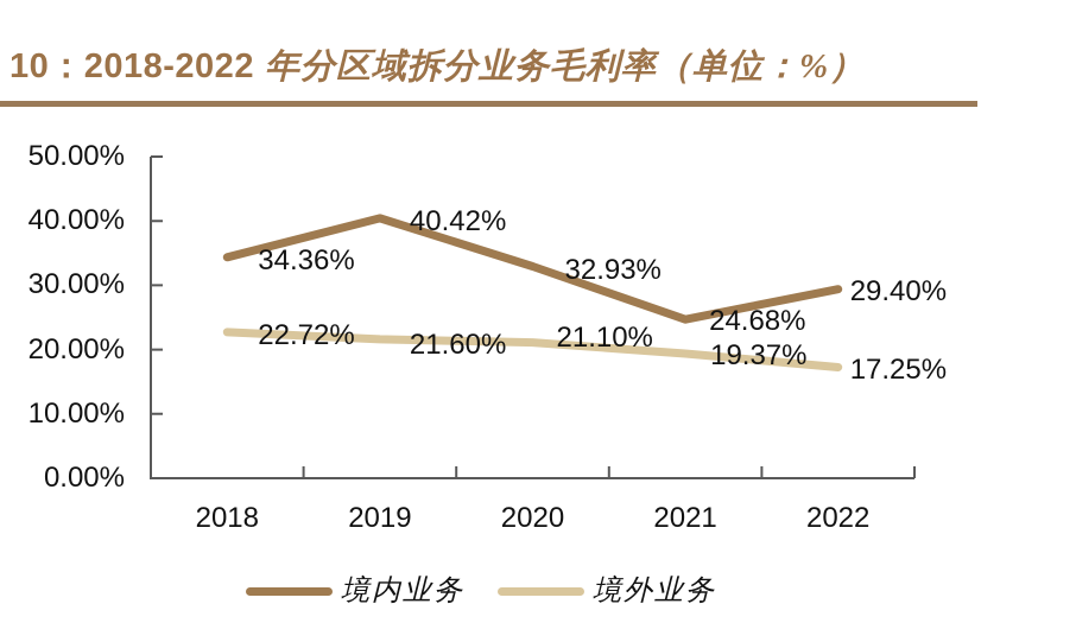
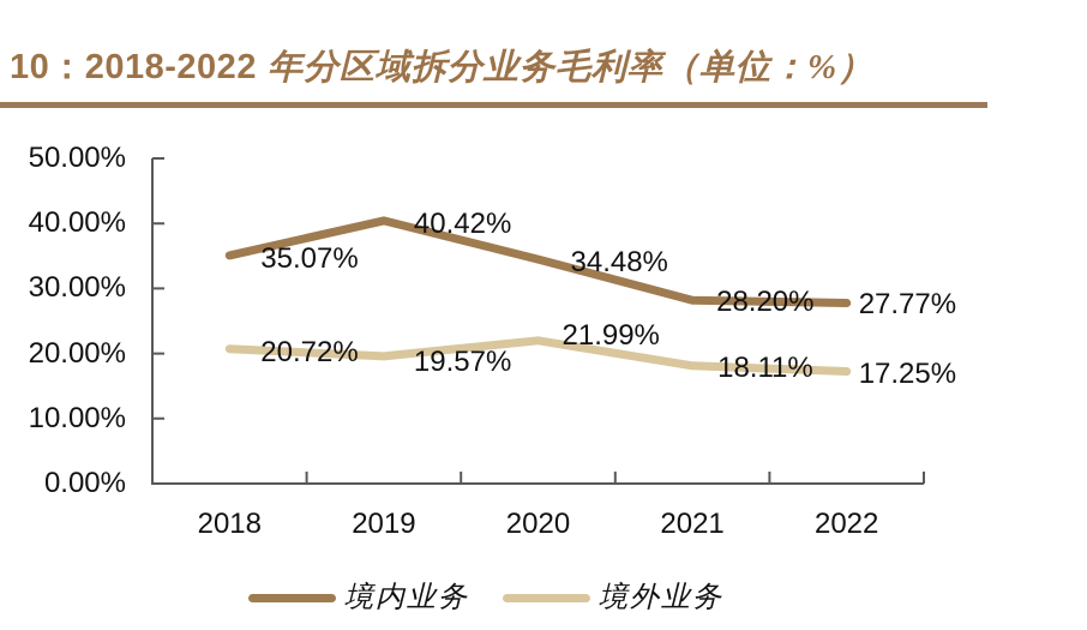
境内业务/2018: 34.36% -> 35.07%
境外业务/2018: 22.72% -> 20.72%
境外业务/2019: 21.60% -> 19.57%
境内业务/2020: 32.93% -> 34.48%
境外业务/2020: 21.10% -> 21.99%
境内业务/2021: 24.68% -> 28.20%
境外业务/2021: 19.37% -> 18.11%
境内业务/2022: 29.40% -> 27.77%
